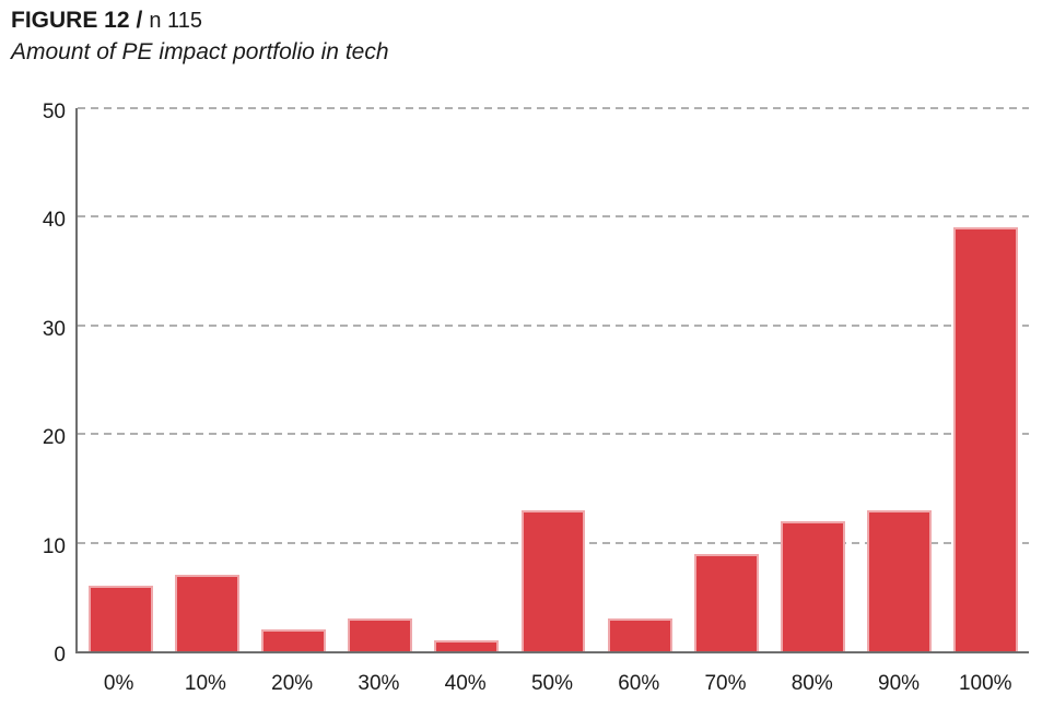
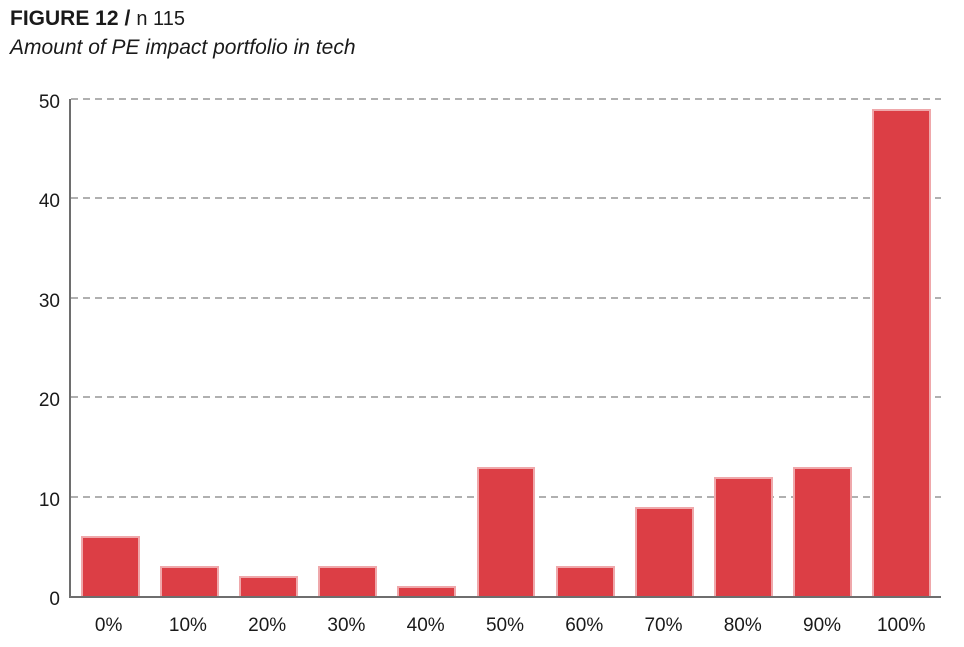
10%: 7 -> 3
100%: 39 -> 49
